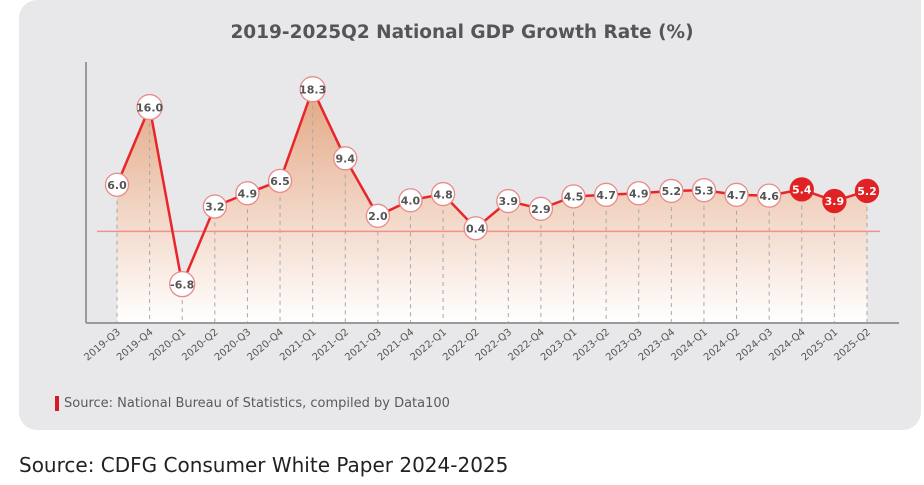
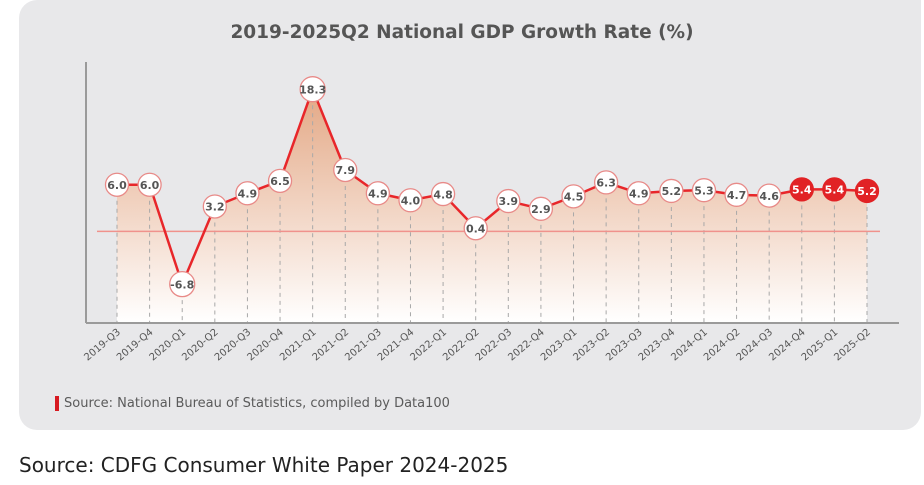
2019-Q4: 16.0 -> 6.0
2021-Q2: 9.4 -> 7.9
2021-Q3: 2.0 -> 4.9
2023-Q2: 4.7 -> 6.3
2025-Q1: 3.9 -> 5.4
